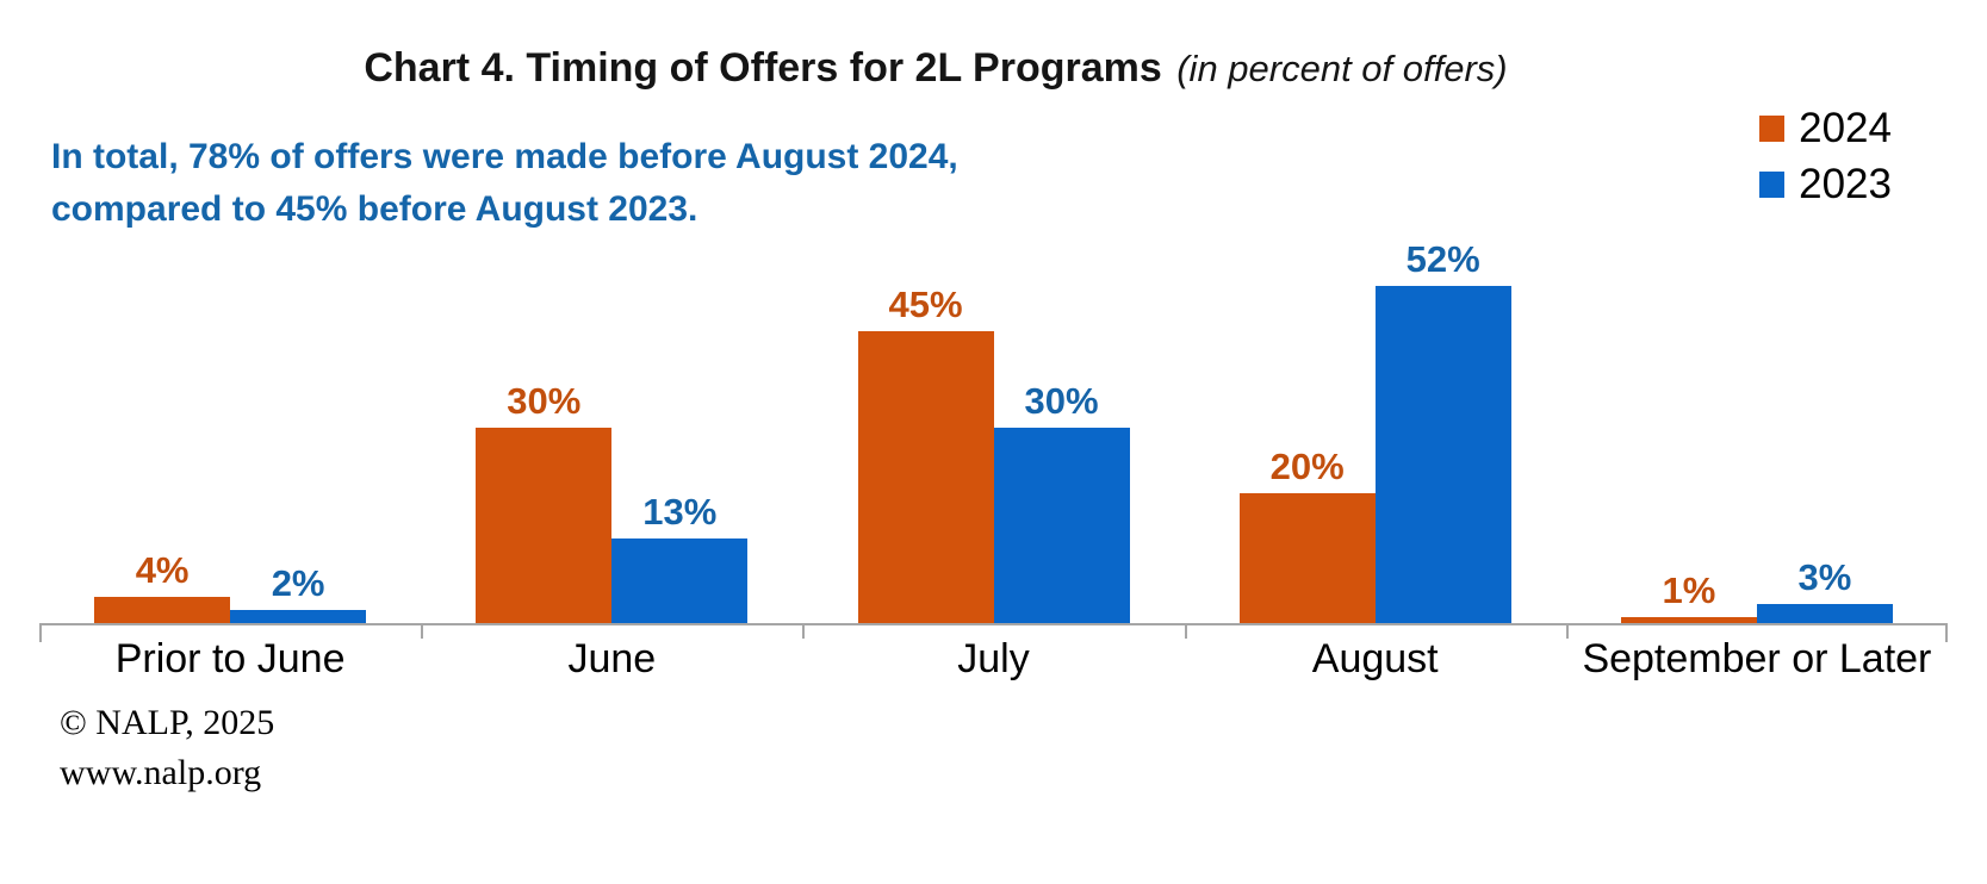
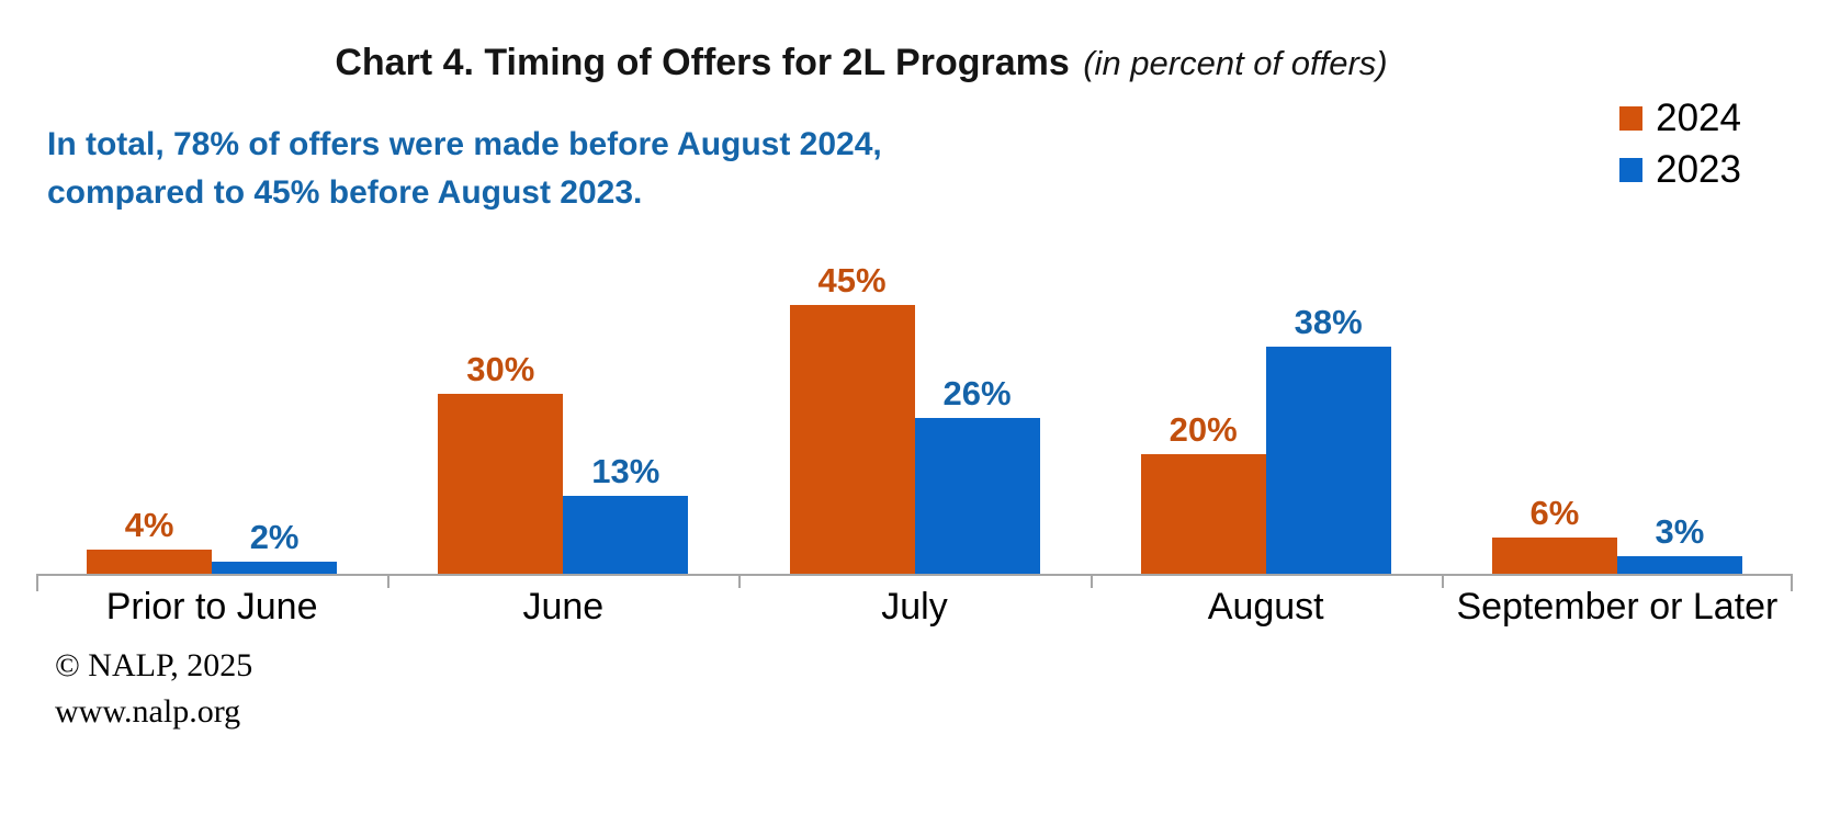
2023/July: 30% -> 26%
2023/August: 52% -> 38%
2024/September or Later: 1% -> 6%
